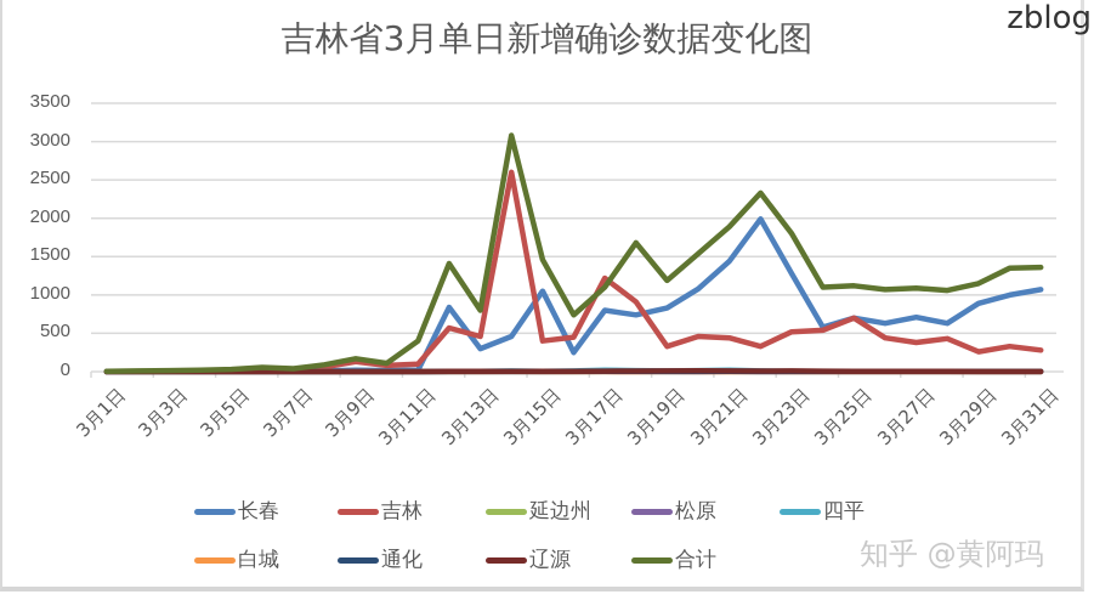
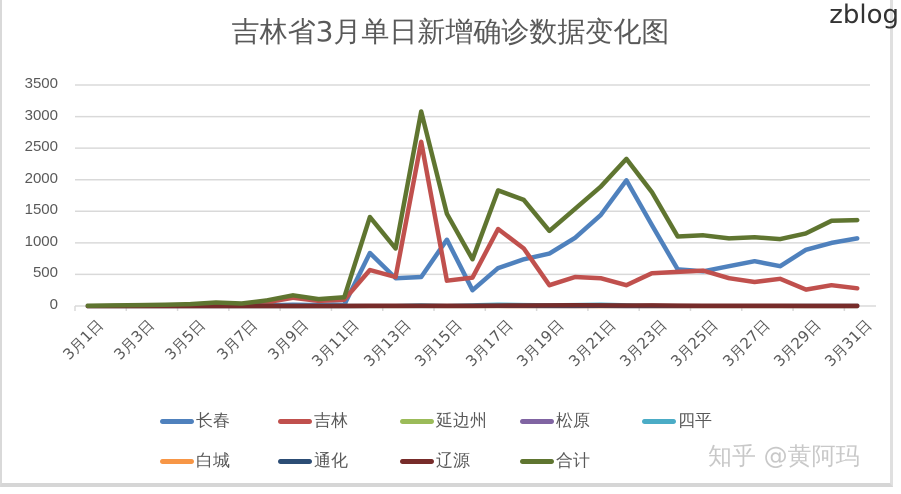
合计/3月11日: 400 -> 100
长春/3月13日: 300 -> 400
合计/3月13日: 800 -> 900
长春/3月17日: 800 -> 600
合计/3月17日: 1100 -> 1800
长春/3月25日: 700 -> 600
吉林/3月25日: 700 -> 600
